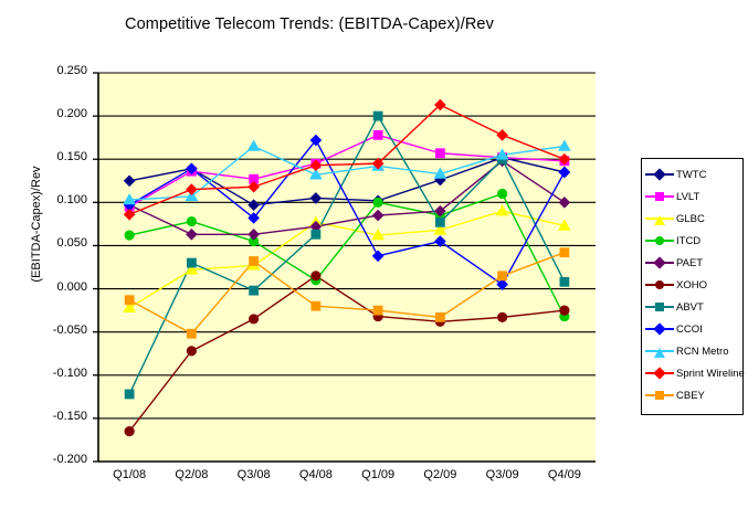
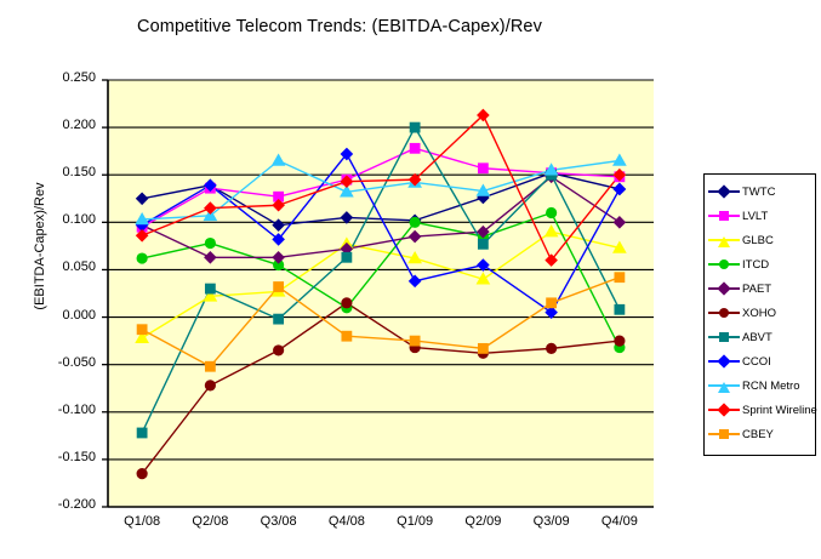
GLBC/Q2/09: 0.07 -> 0.04
Sprint Wireline/Q3/09: 0.18 -> 0.06
